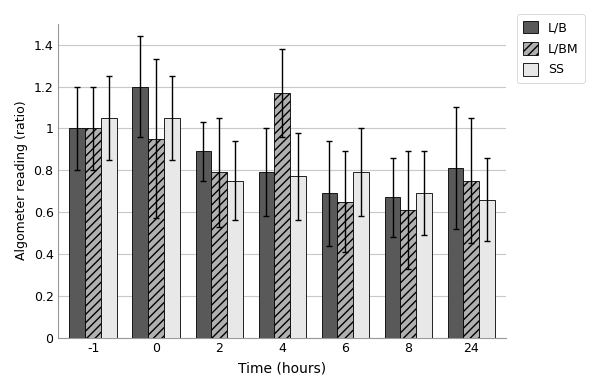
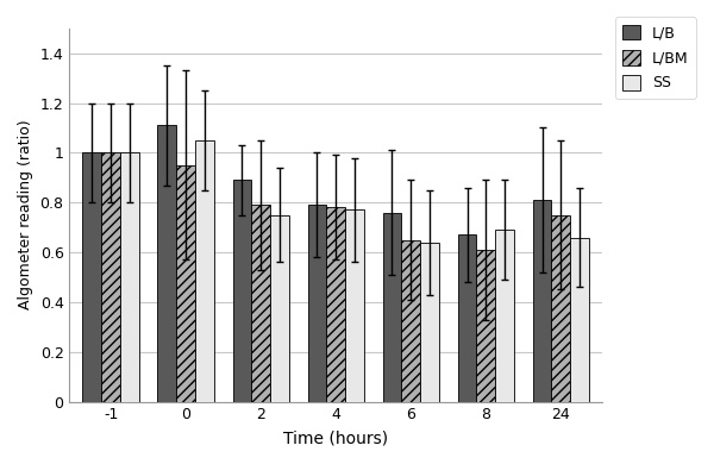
SS/-1: 1.05 -> 1.00
L/B/0: 1.20 -> 1.11
L/BM/4: 1.17 -> 0.78
L/B/6: 0.69 -> 0.76
SS/6: 0.79 -> 0.64
